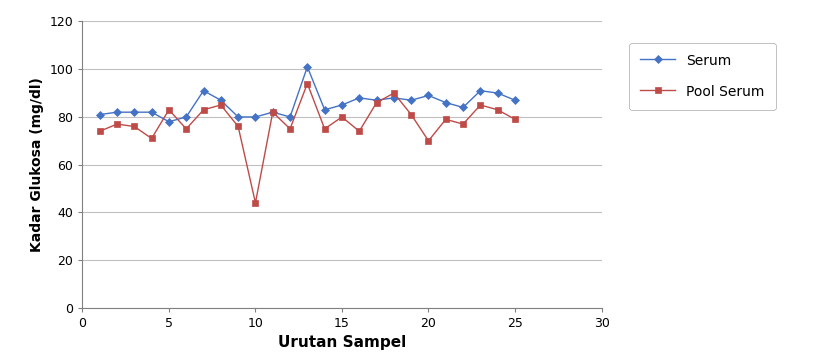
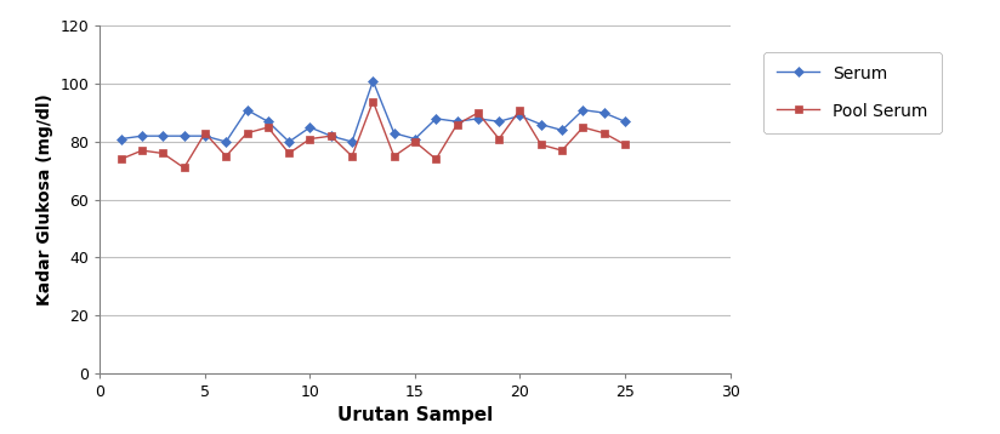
Serum/5: 78 -> 82
Serum/10: 80 -> 85
Pool Serum/10: 44 -> 81
Serum/15: 85 -> 81
Pool Serum/20: 70 -> 91
